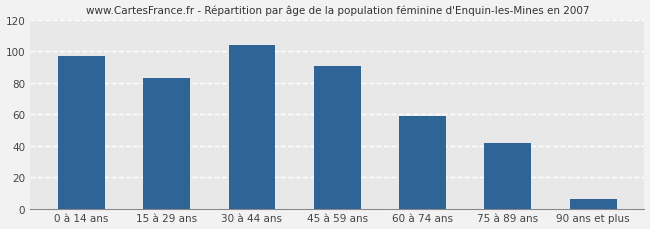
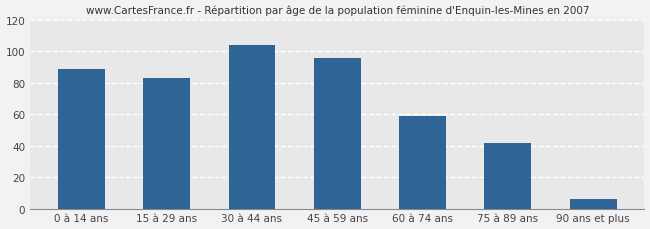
0 à 14 ans: 97 -> 89
45 à 59 ans: 91 -> 96
